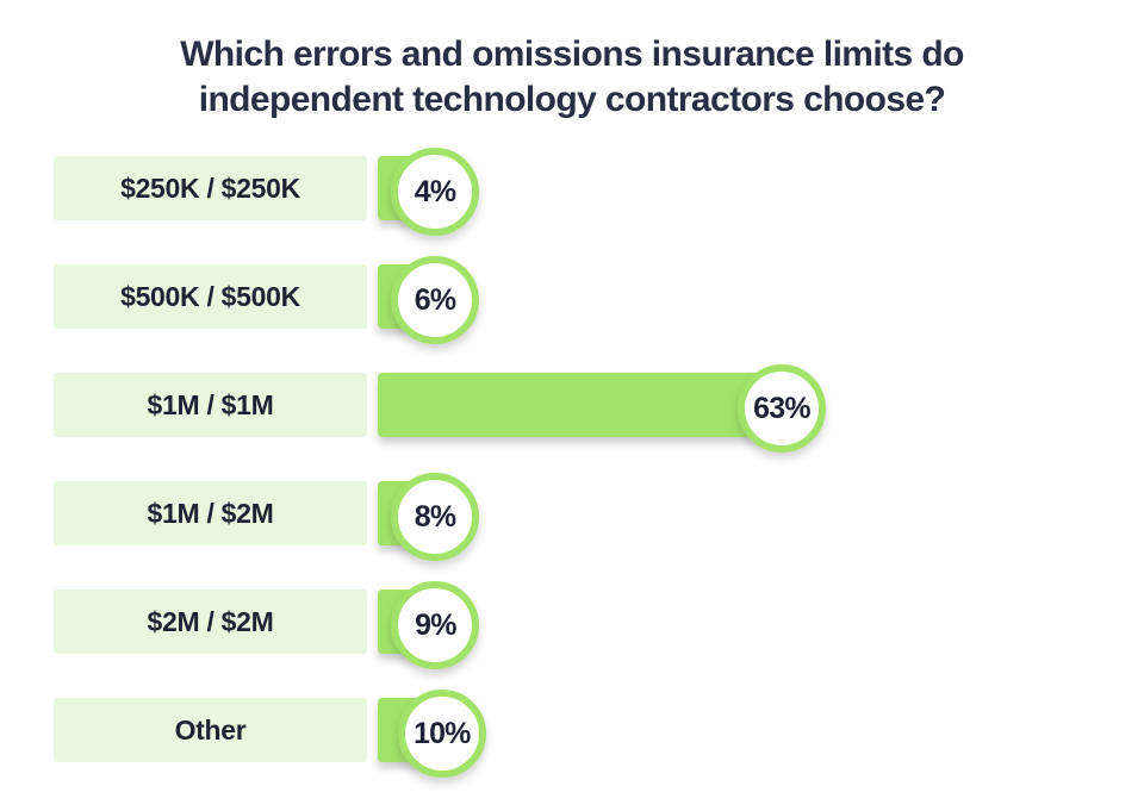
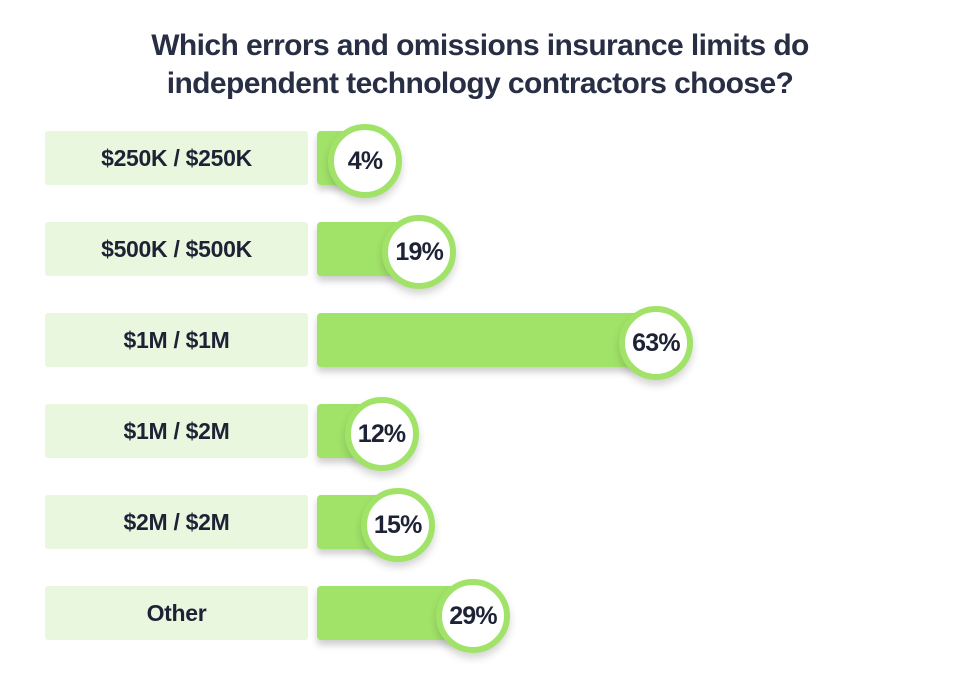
$500K / $500K: 6% -> 19%
$1M / $2M: 8% -> 12%
$2M / $2M: 9% -> 15%
Other: 10% -> 29%
